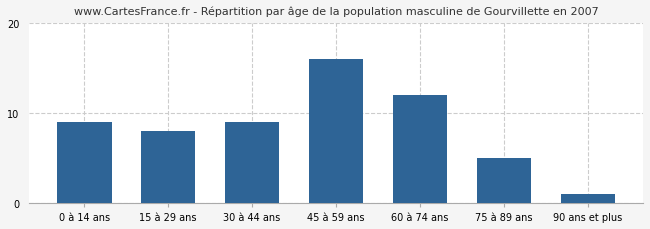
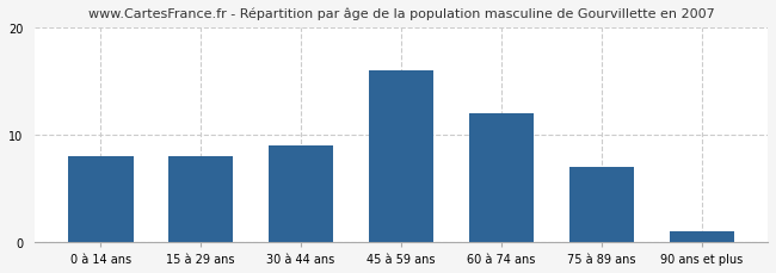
0 à 14 ans: 9 -> 8
75 à 89 ans: 5 -> 7
